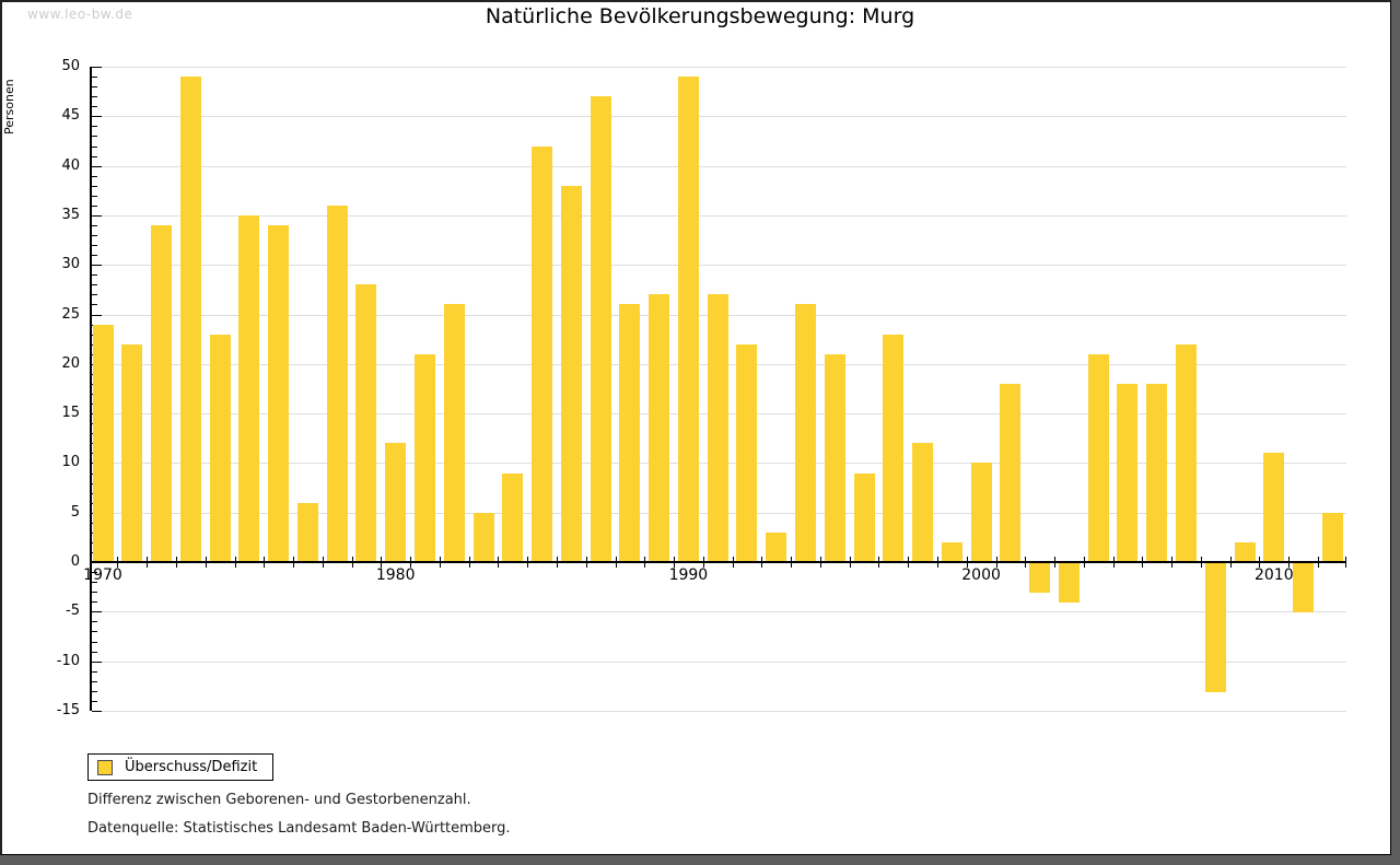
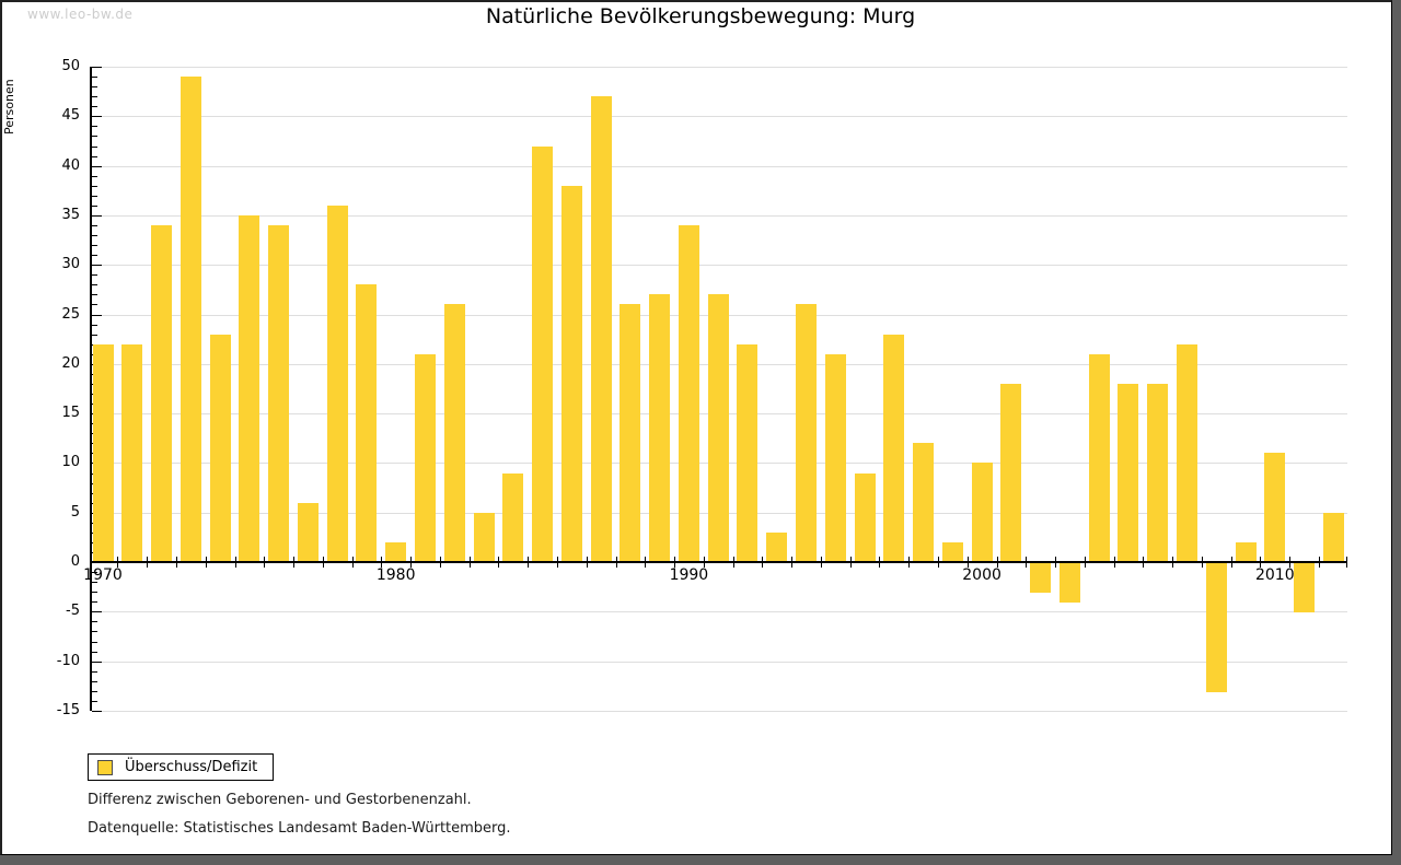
1970: 24 -> 22
1980: 12 -> 2
1990: 49 -> 34
